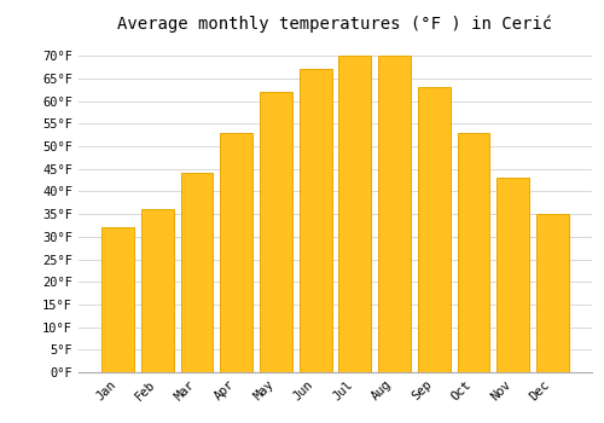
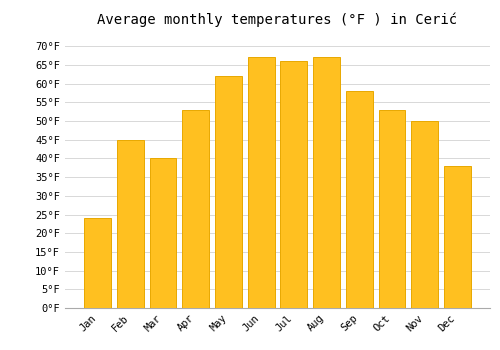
Jan: 32°F -> 24°F
Feb: 36°F -> 45°F
Mar: 44°F -> 40°F
Jul: 70°F -> 66°F
Aug: 70°F -> 67°F
Sep: 63°F -> 58°F
Nov: 43°F -> 50°F
Dec: 35°F -> 38°F
